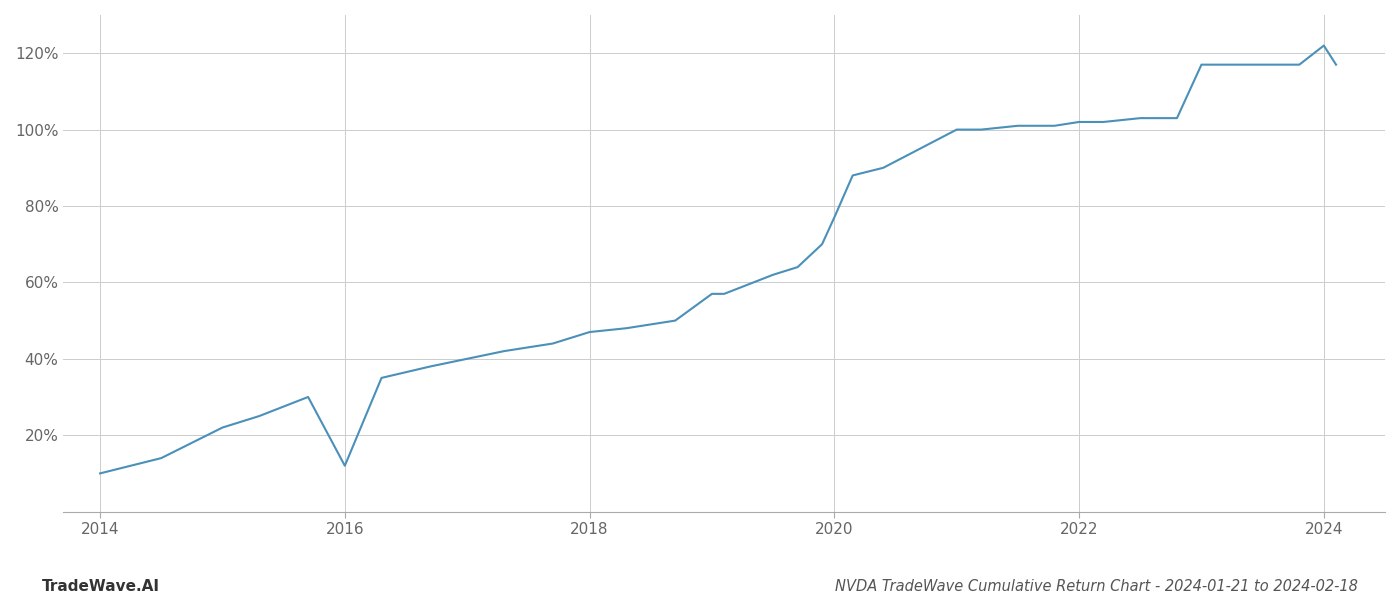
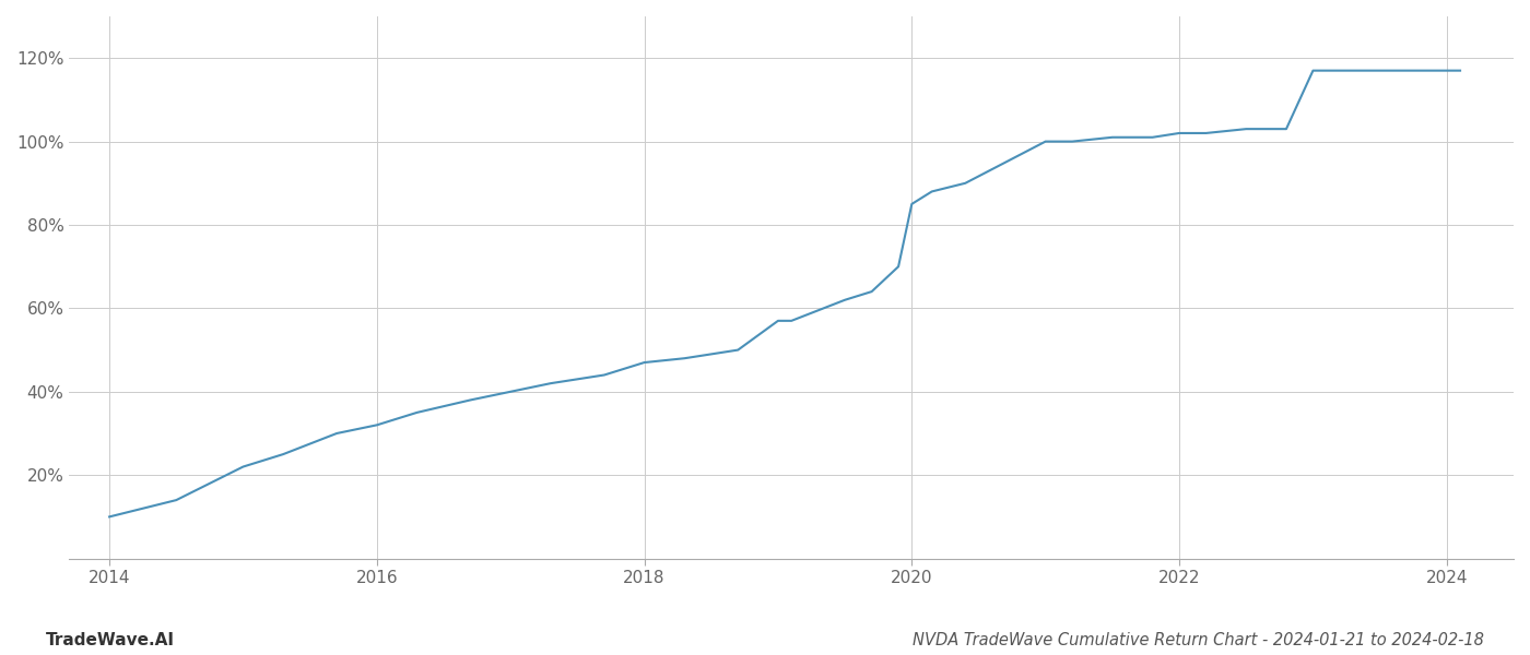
2016: 12% -> 32%
2020: 77% -> 85%
2024: 122% -> 117%
